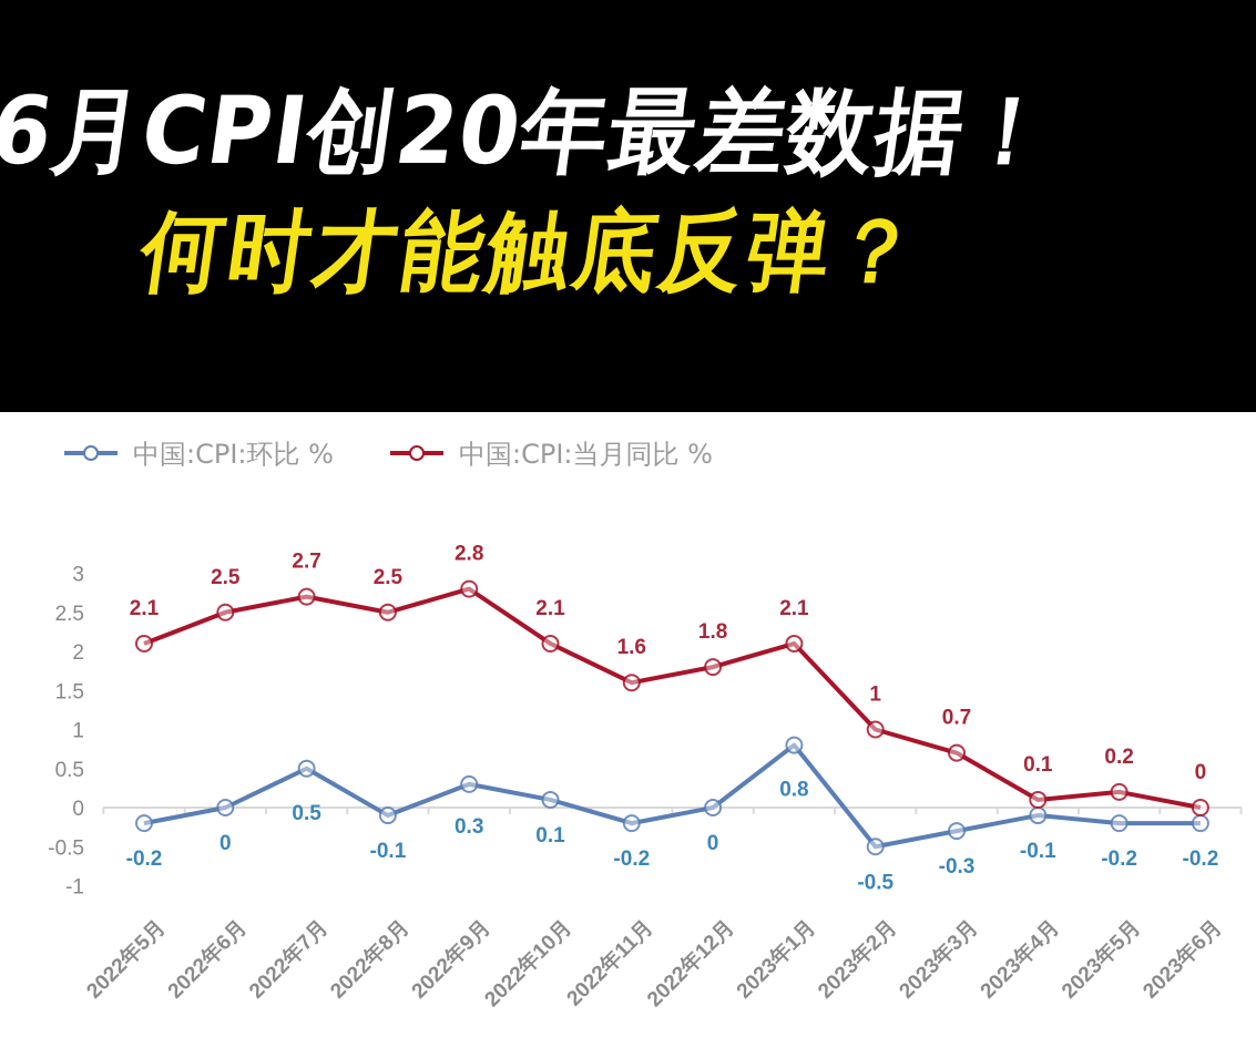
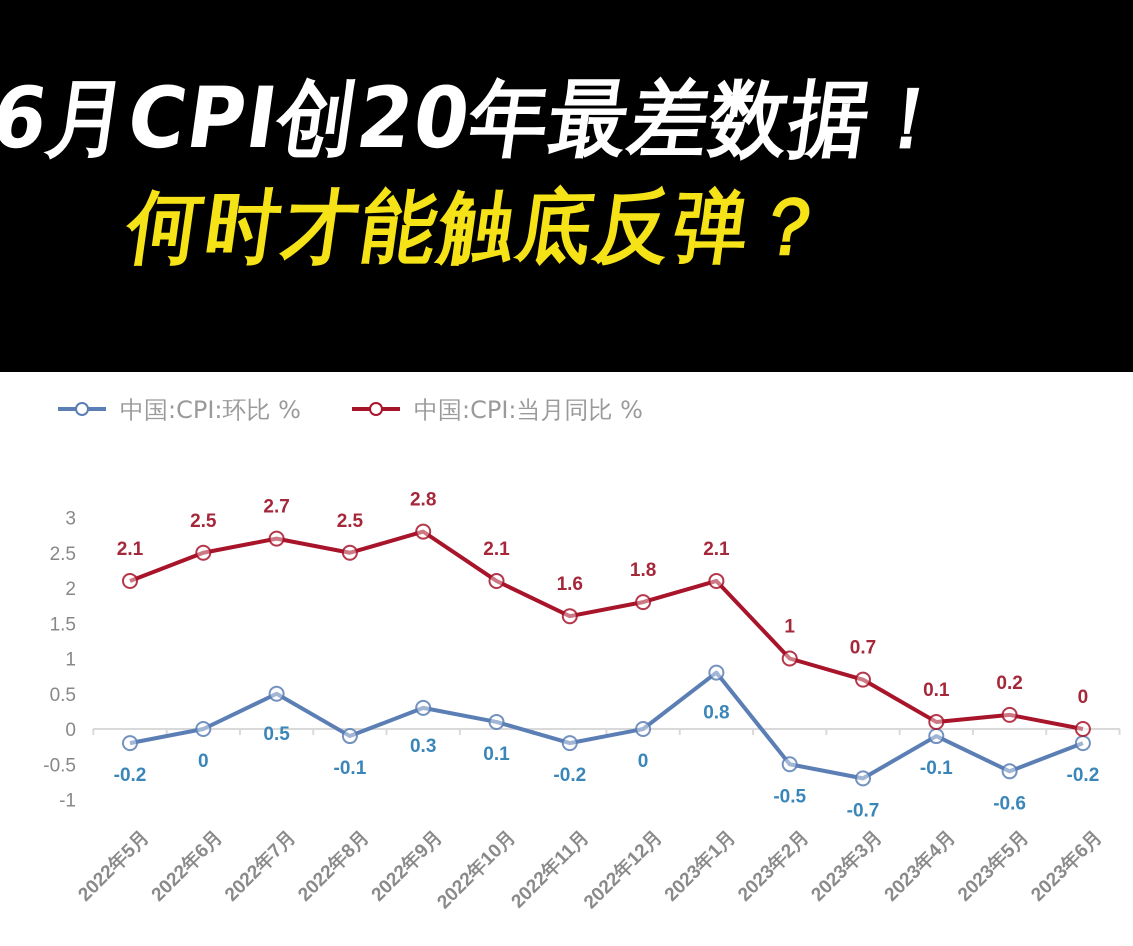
中国:CPI:环比 %/2023年3月: -0.3 -> -0.7
中国:CPI:环比 %/2023年5月: -0.2 -> -0.6
